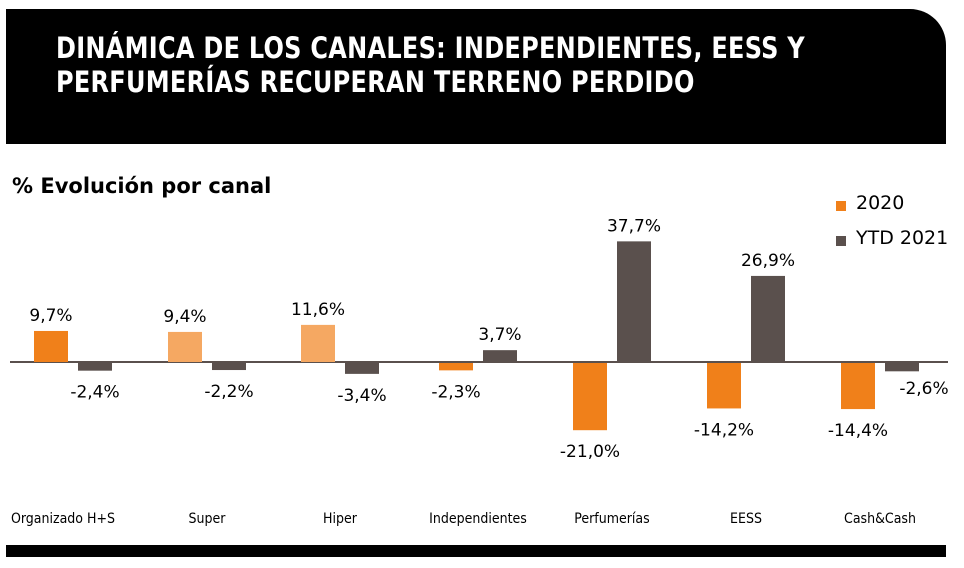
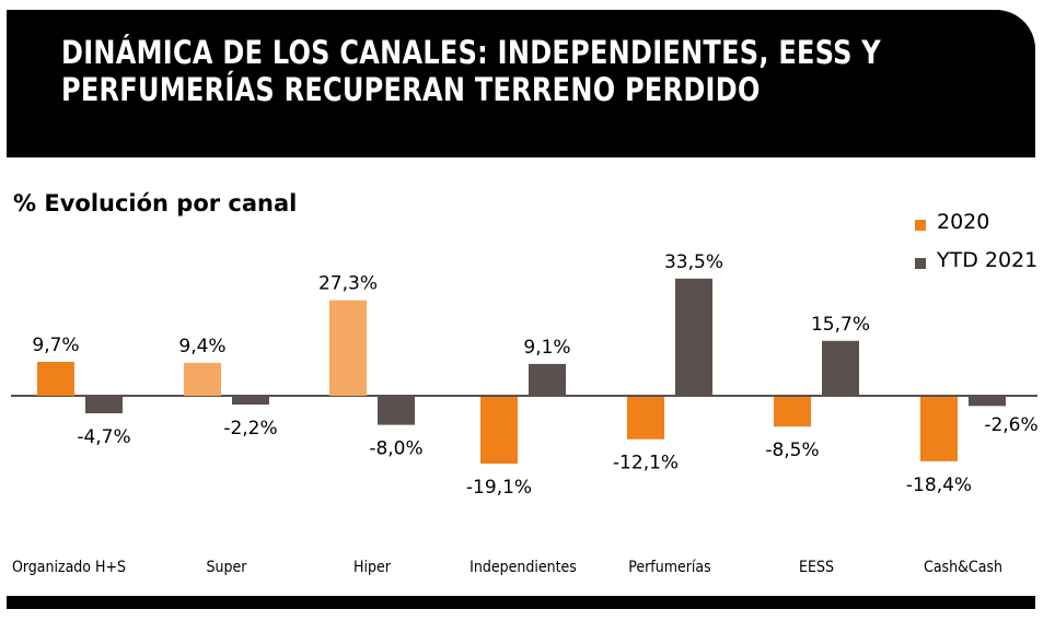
YTD 2021/Organizado H+S: -2,4% -> -4,7%
2020/Hiper: 11,6% -> 27,3%
YTD 2021/Hiper: -3,4% -> -8,0%
2020/Independientes: -2,3% -> -19,1%
YTD 2021/Independientes: 3,7% -> 9,1%
2020/Perfumerías: -21,0% -> -12,1%
YTD 2021/Perfumerías: 37,7% -> 33,5%
2020/EESS: -14,2% -> -8,5%
YTD 2021/EESS: 26,9% -> 15,7%
2020/Cash&Cash: -14,4% -> -18,4%
